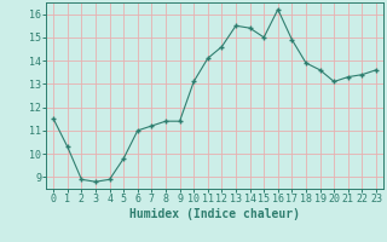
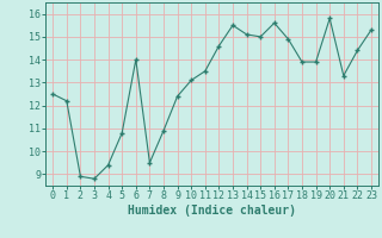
0: 11.5 -> 12.5
1: 10.3 -> 12.2
4: 8.9 -> 9.4
5: 9.8 -> 10.8
6: 11.0 -> 14.0
7: 11.2 -> 9.5
8: 11.4 -> 10.9
9: 11.4 -> 12.4
11: 14.1 -> 13.5
14: 15.4 -> 15.1
16: 16.2 -> 15.6
19: 13.6 -> 13.9
20: 13.1 -> 15.8
22: 13.4 -> 14.4
23: 13.6 -> 15.3
